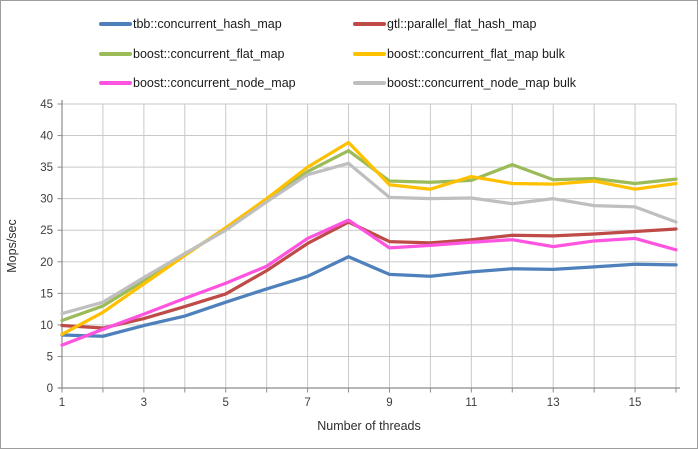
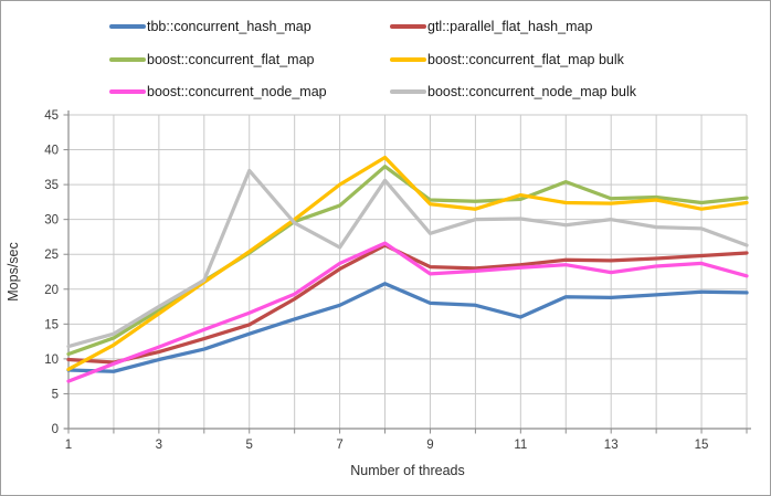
boost::concurrent_node_map bulk/5: 25 -> 37
boost::concurrent_flat_map/7: 34 -> 32
boost::concurrent_node_map bulk/7: 34 -> 26
boost::concurrent_node_map bulk/9: 30 -> 28
tbb::concurrent_hash_map/11: 18 -> 16
